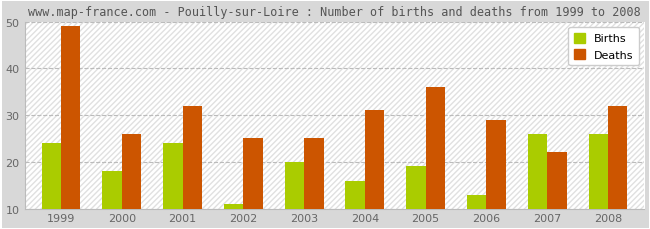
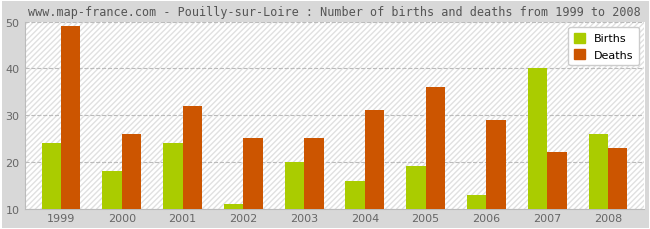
Births/2007: 26 -> 40
Deaths/2008: 32 -> 23
